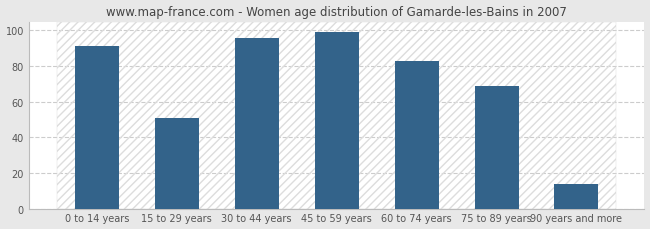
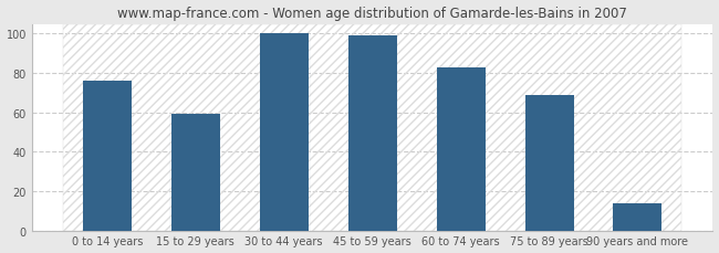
0 to 14 years: 91 -> 76
15 to 29 years: 51 -> 59
30 to 44 years: 96 -> 100
